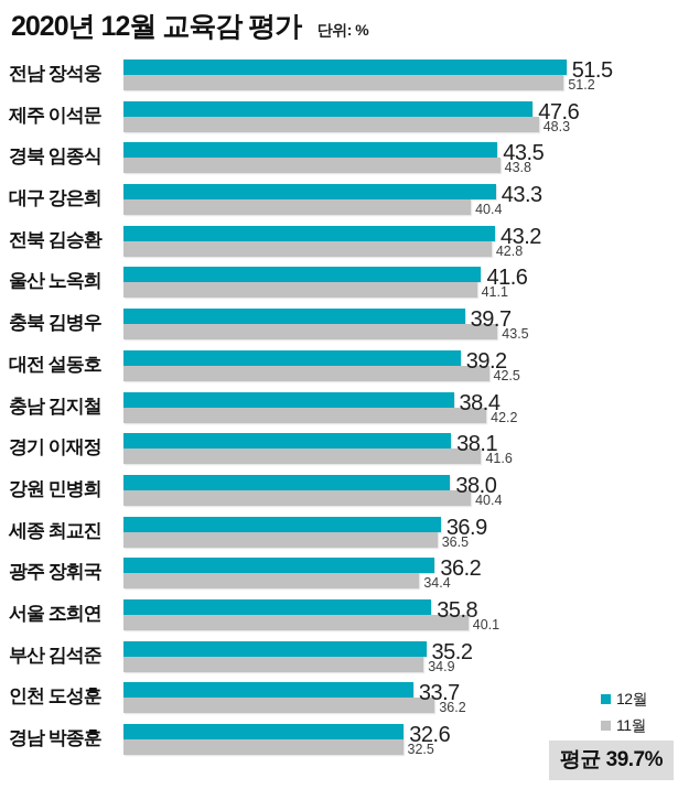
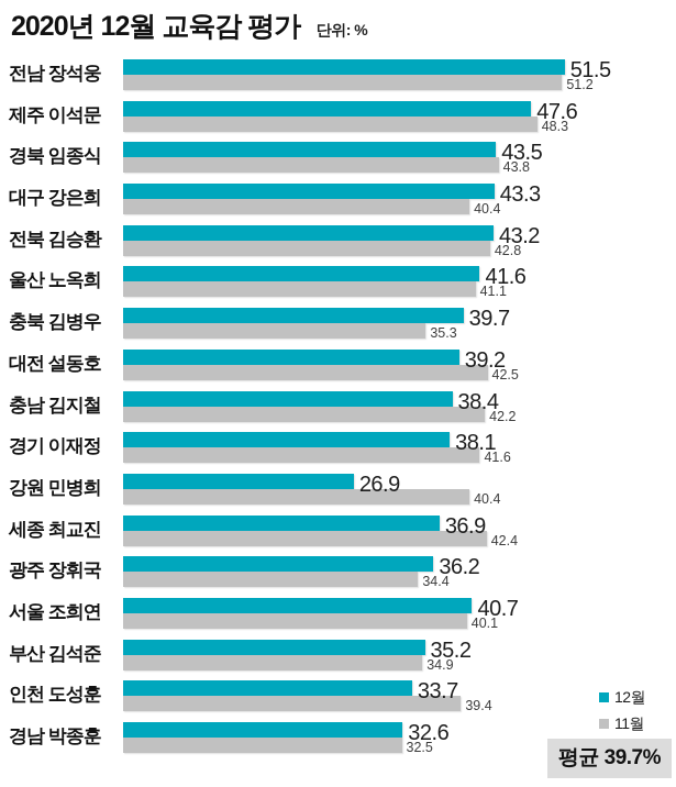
11월/충북 김병우: 43.5 -> 35.3
12월/강원 민병희: 38.0 -> 26.9
11월/세종 최교진: 36.5 -> 42.4
12월/서울 조희연: 35.8 -> 40.7
11월/인천 도성훈: 36.2 -> 39.4
